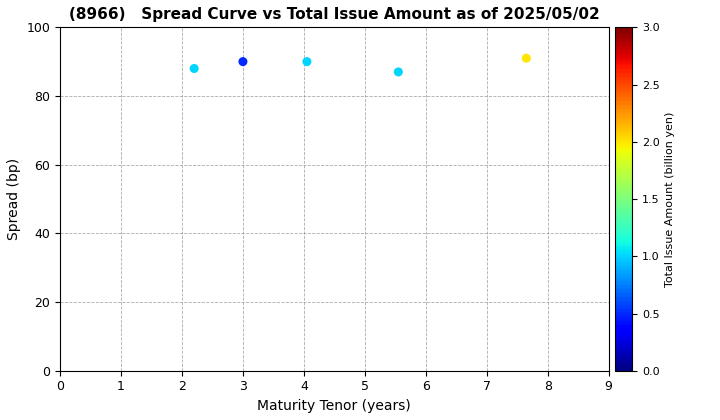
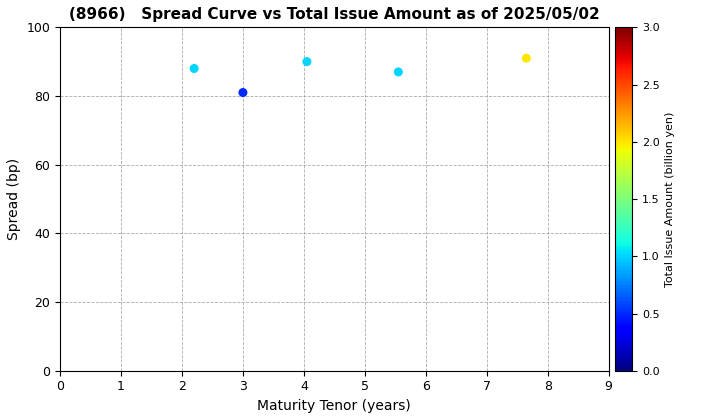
3: 90 -> 81
